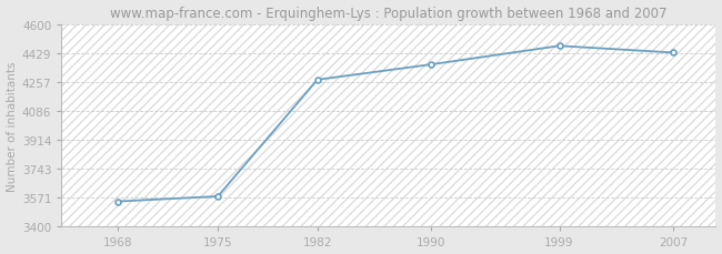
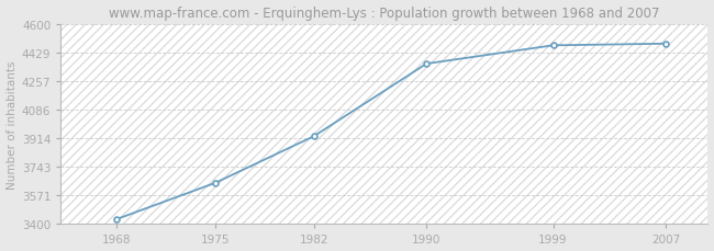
1968: 3550 -> 3430
1975: 3580 -> 3650
1982: 4270 -> 3930
2007: 4430 -> 4480
